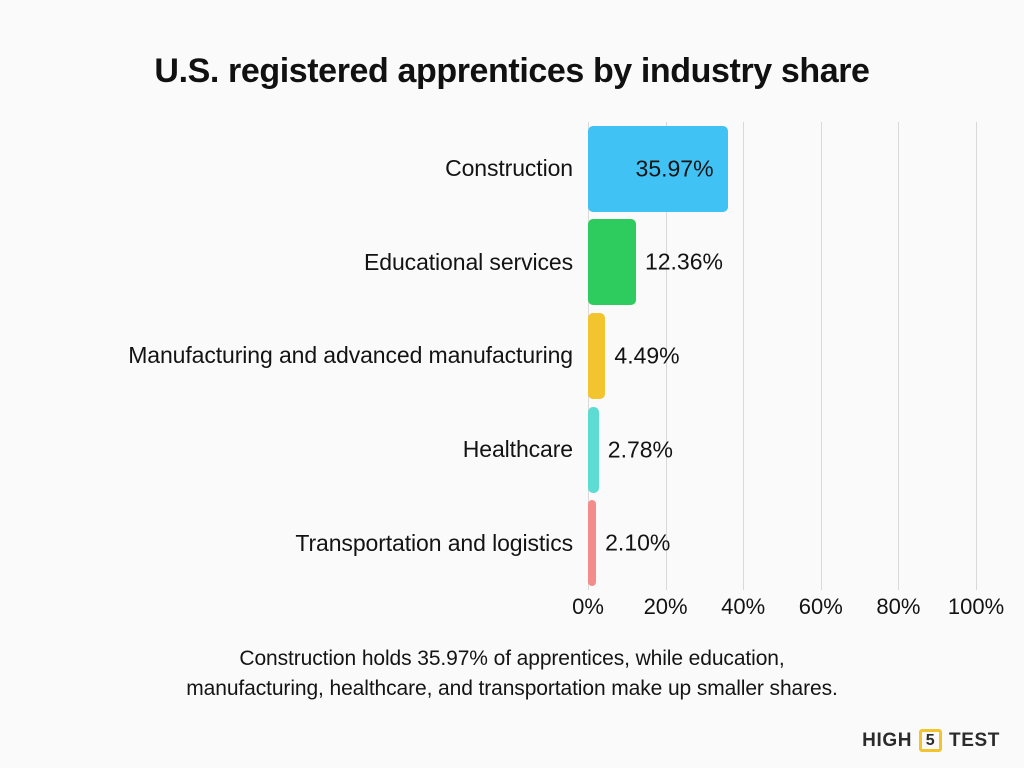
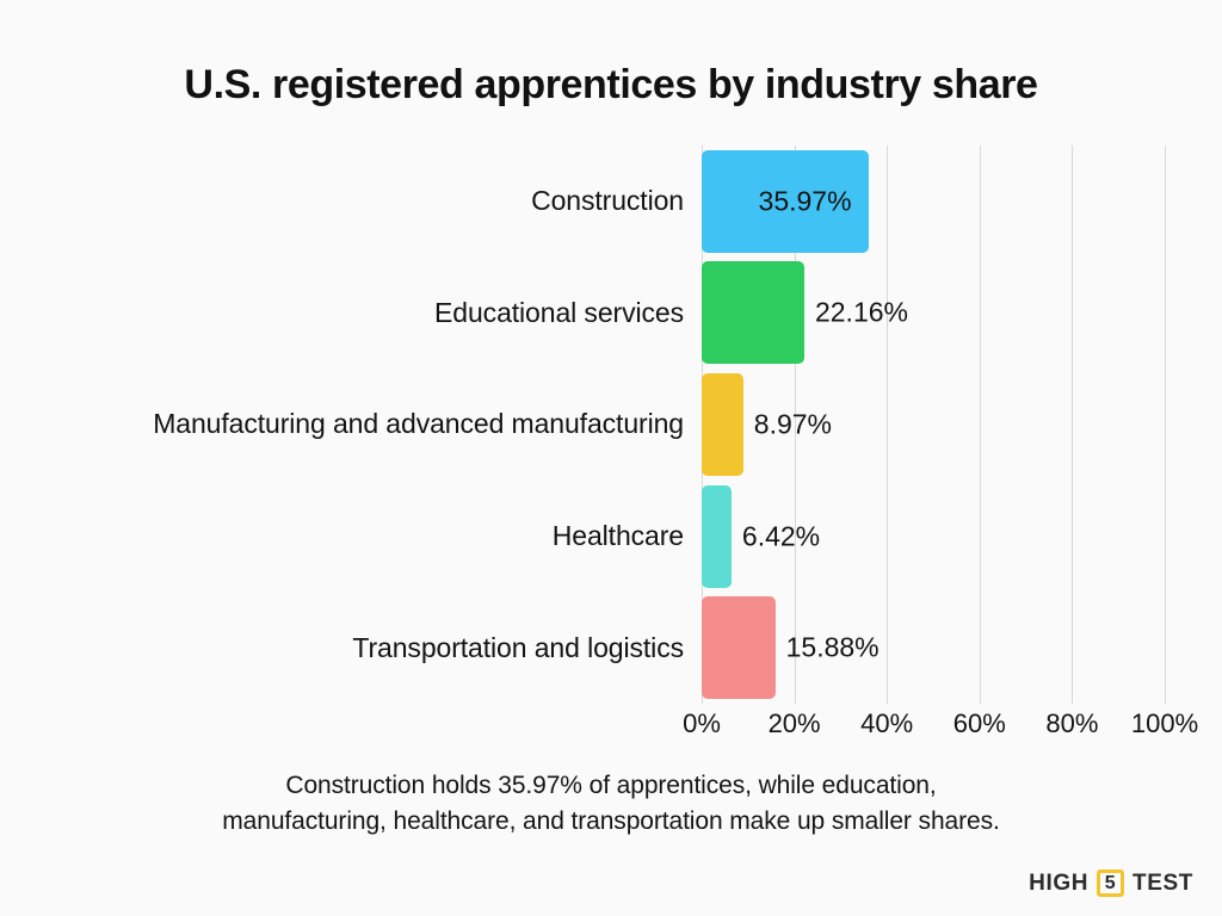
Educational services: 12.36% -> 22.16%
Manufacturing and advanced manufacturing: 4.49% -> 8.97%
Healthcare: 2.78% -> 6.42%
Transportation and logistics: 2.10% -> 15.88%
